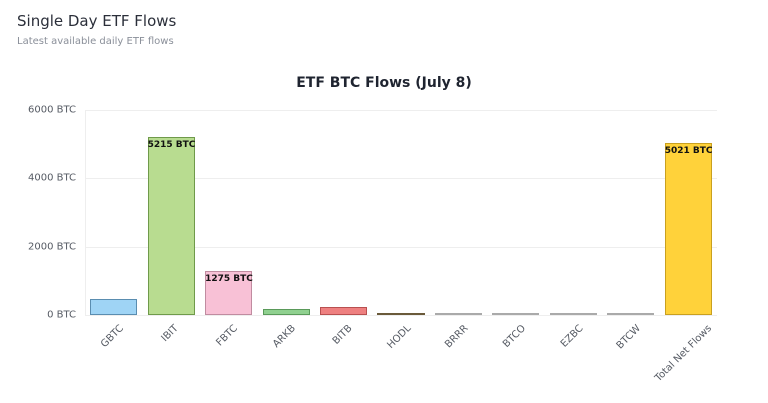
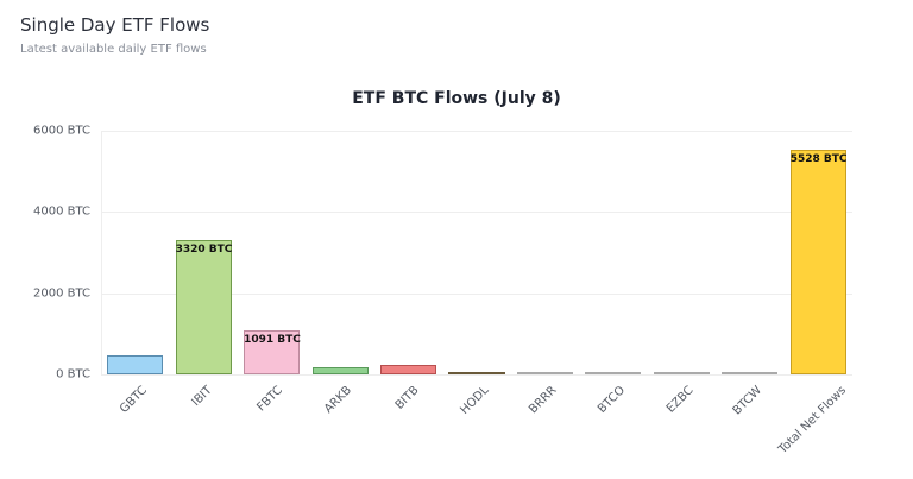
IBIT: 5215 -> 3320
FBTC: 1275 -> 1091
Total Net Flows: 5021 -> 5528
